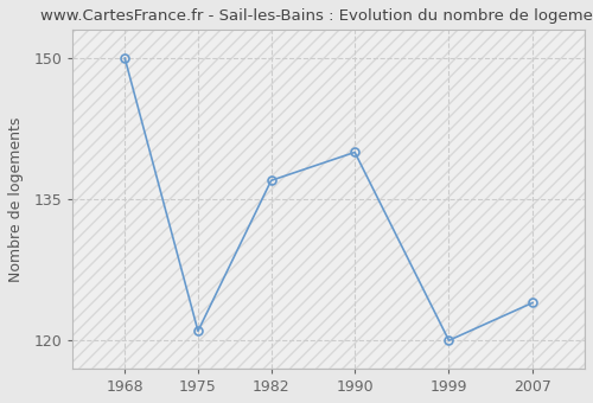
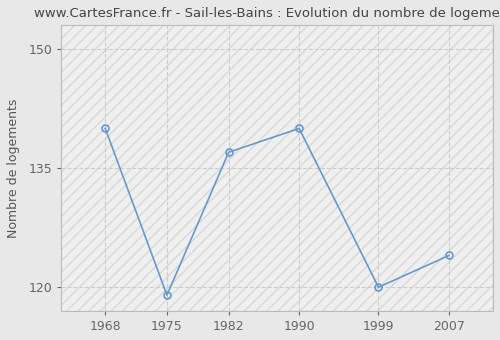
1968: 150 -> 140
1975: 121 -> 119
